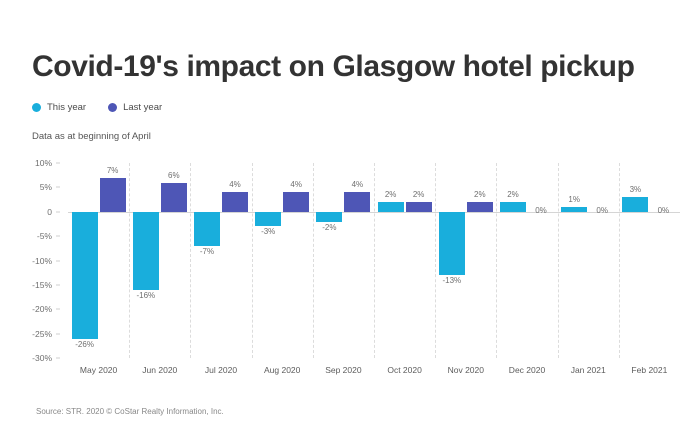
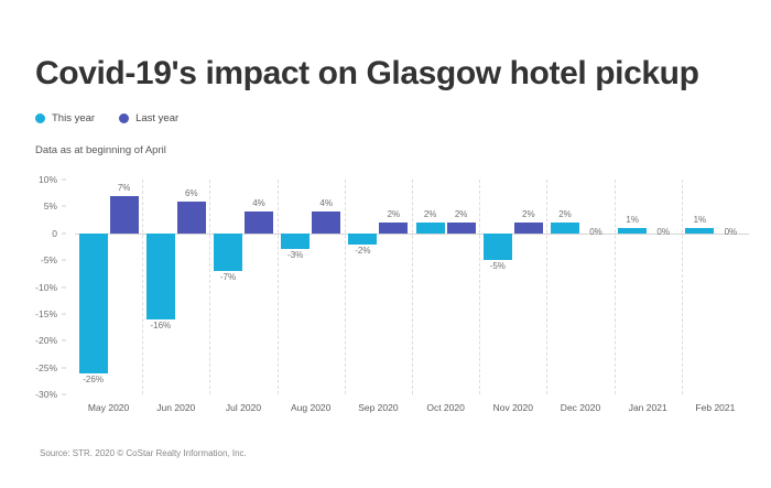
Last year/Sep 2020: 4% -> 2%
This year/Nov 2020: -13% -> -5%
This year/Feb 2021: 3% -> 1%
